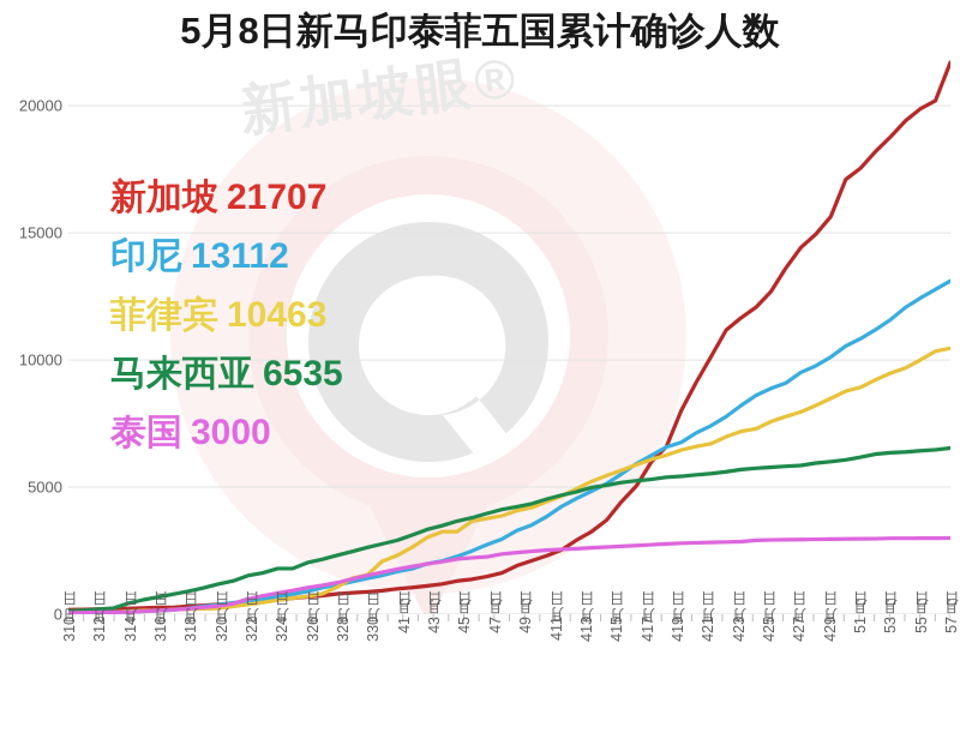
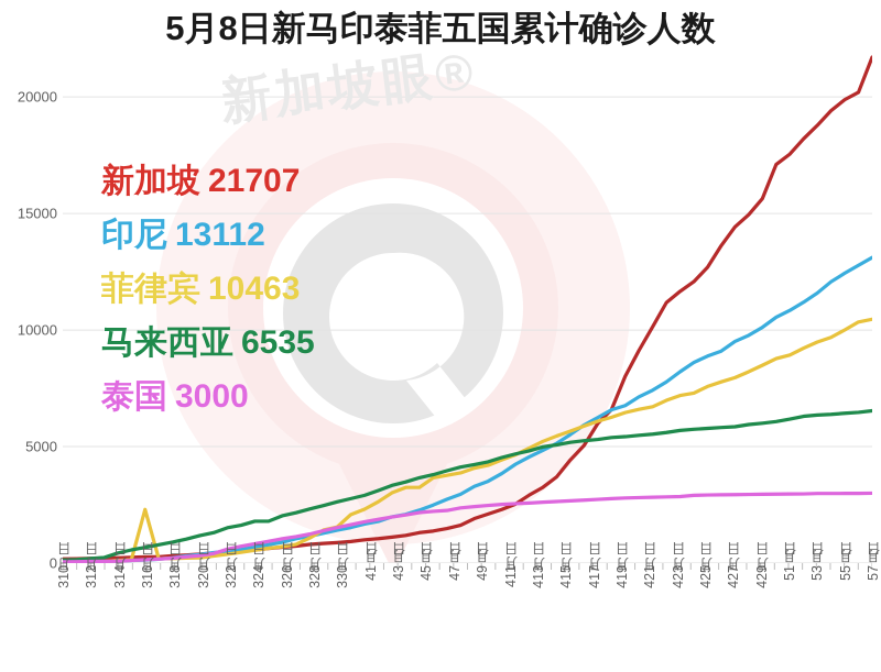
菲律宾/3月16日: 100 -> 2300
